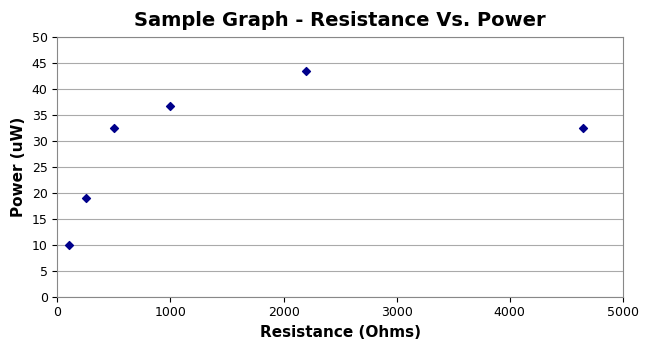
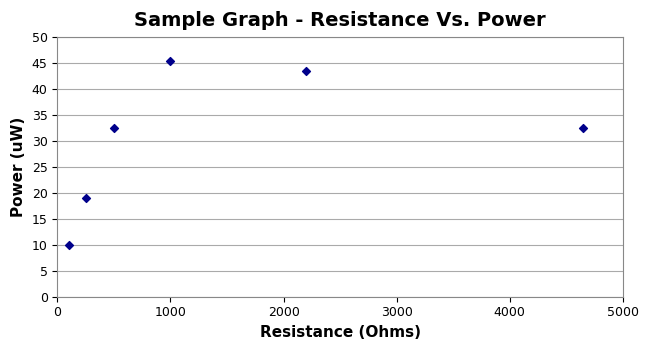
1000: 36.8 -> 45.5
